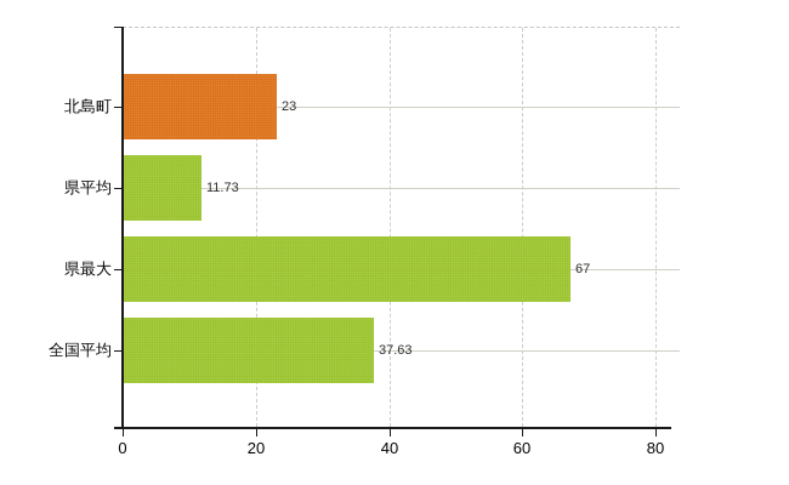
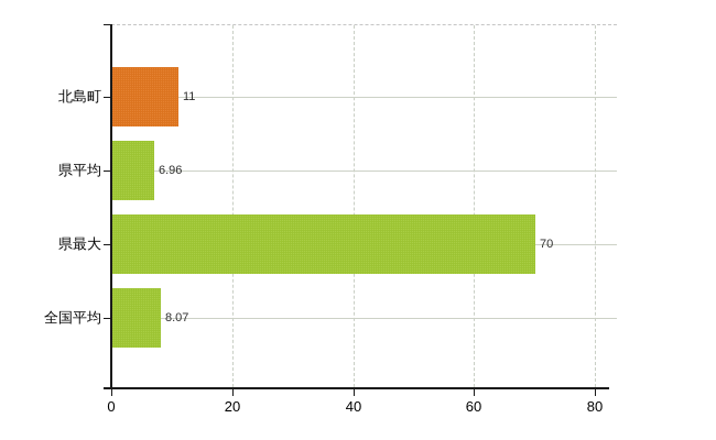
北島町: 23 -> 11
県平均: 11.73 -> 6.96
県最大: 67 -> 70
全国平均: 37.63 -> 8.07
